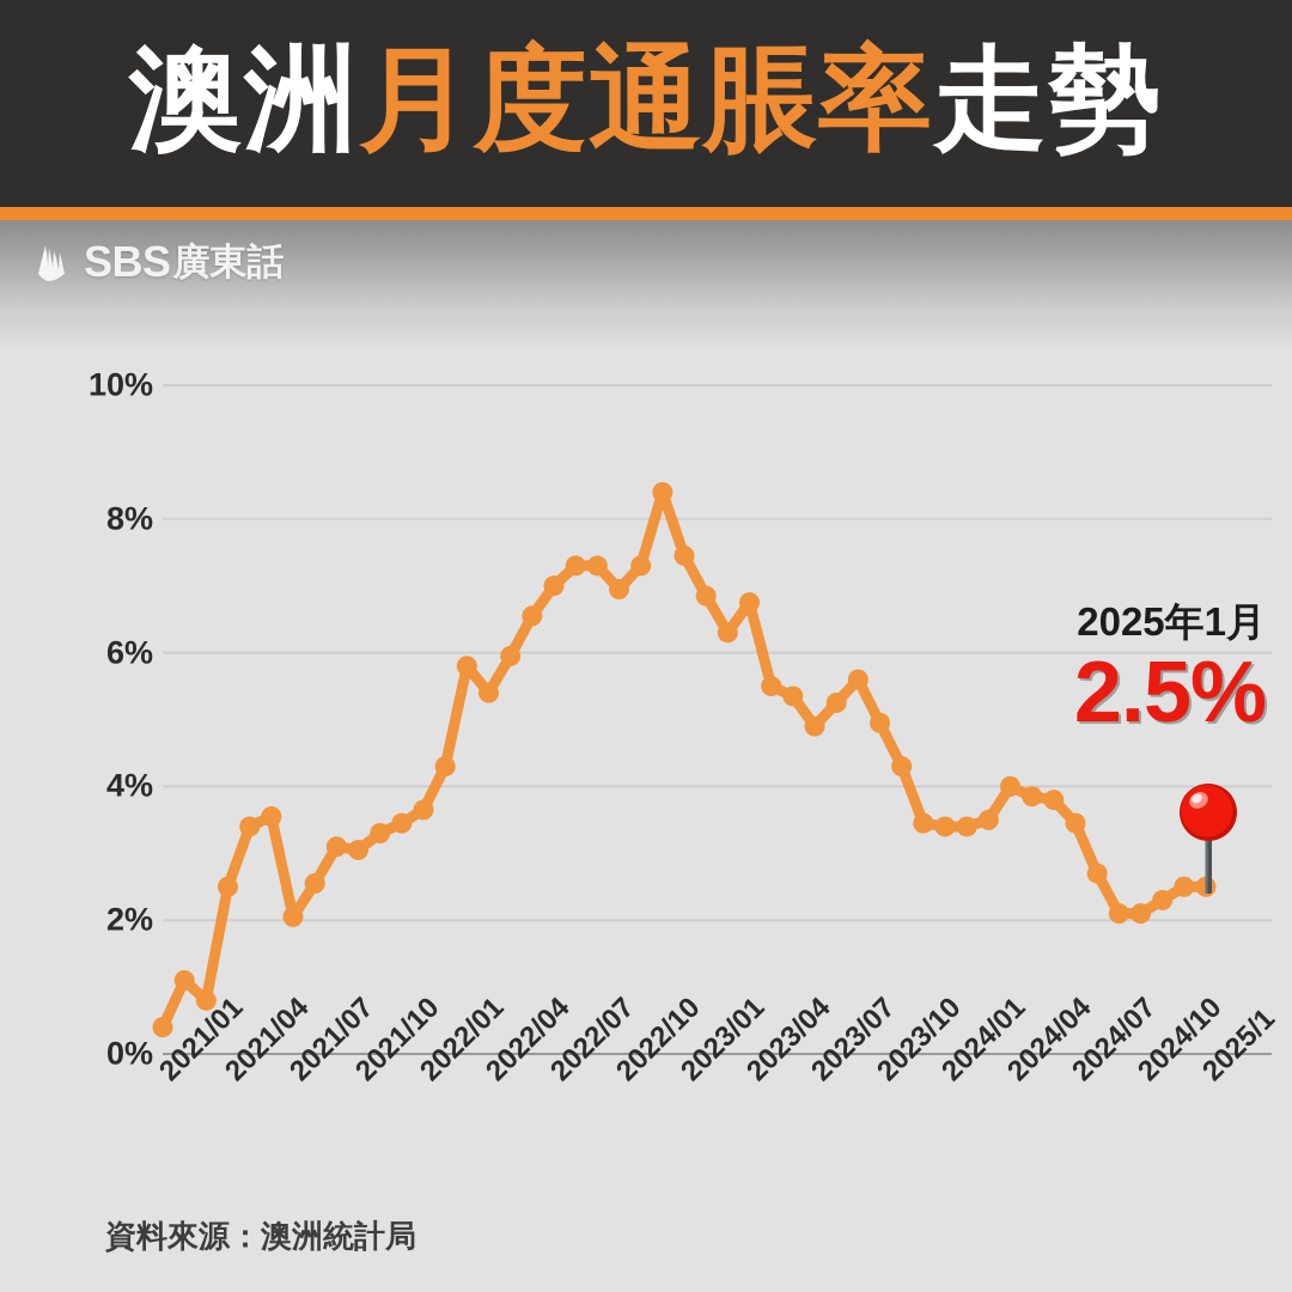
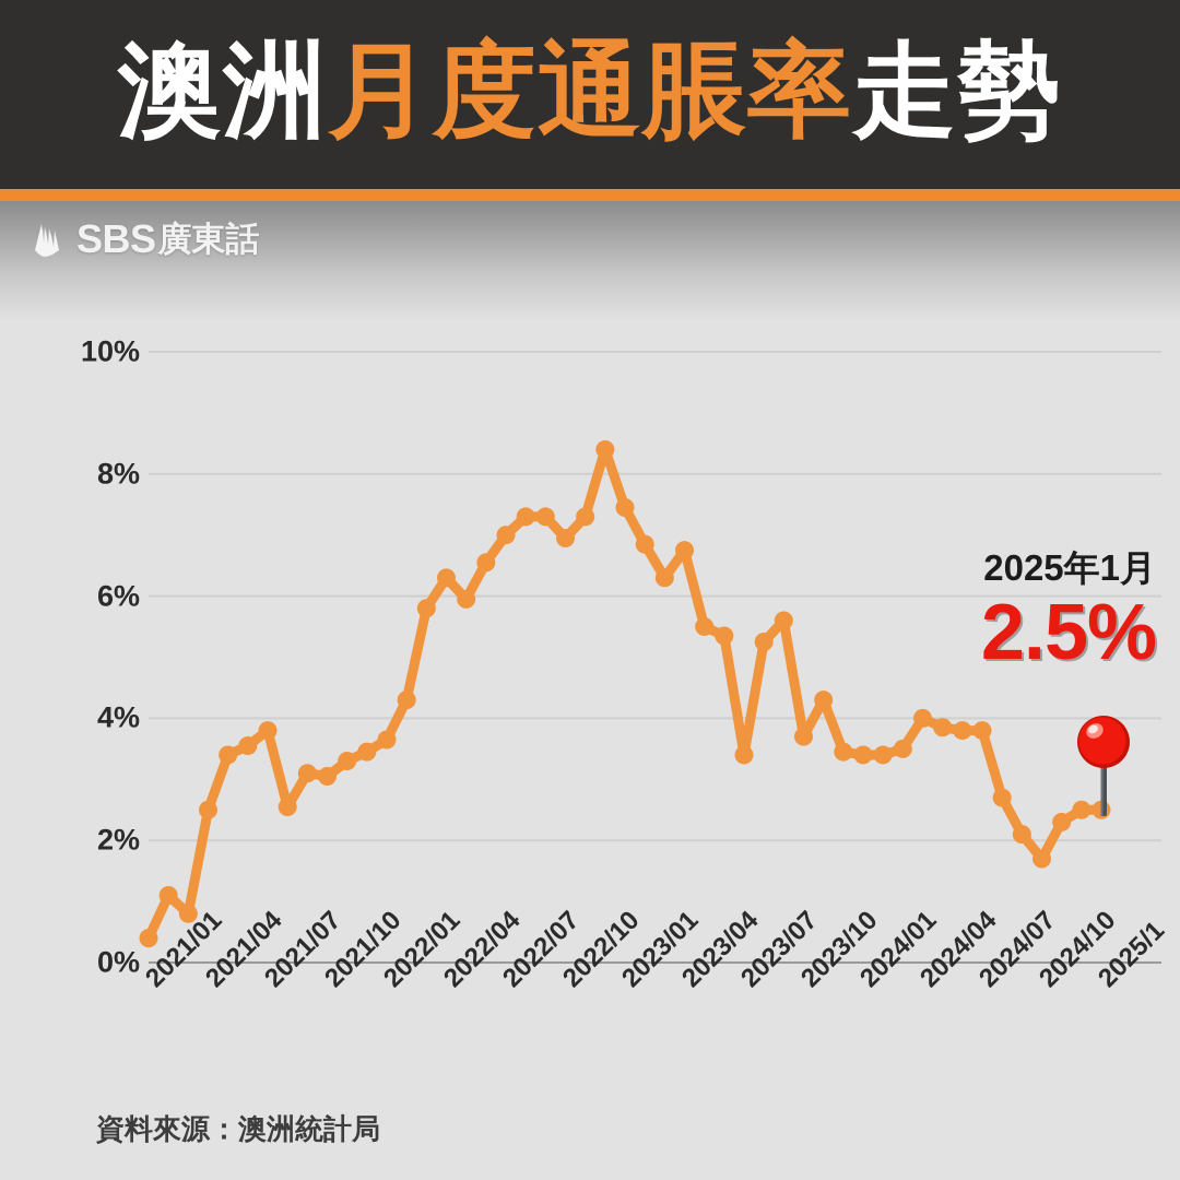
2021/07: 2.0% -> 3.8%
2022/04: 5.4% -> 6.3%
2023/07: 4.9% -> 3.4%
2023/10: 5.0% -> 3.7%
2024/07: 3.5% -> 3.8%
2024/10: 2.1% -> 1.7%
